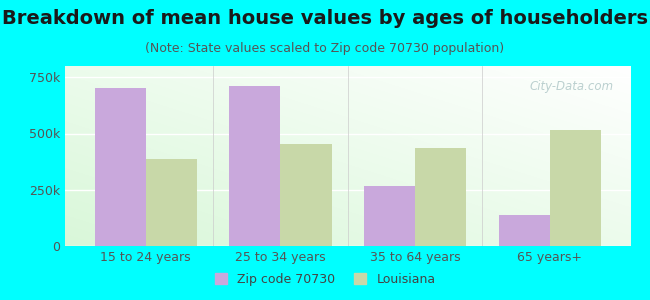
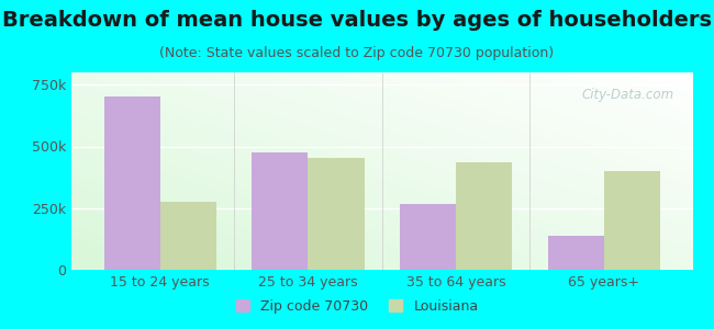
Louisiana/15 to 24 years: 385k -> 275k
Zip code 70730/25 to 34 years: 710k -> 475k
Louisiana/65 years+: 515k -> 400k
